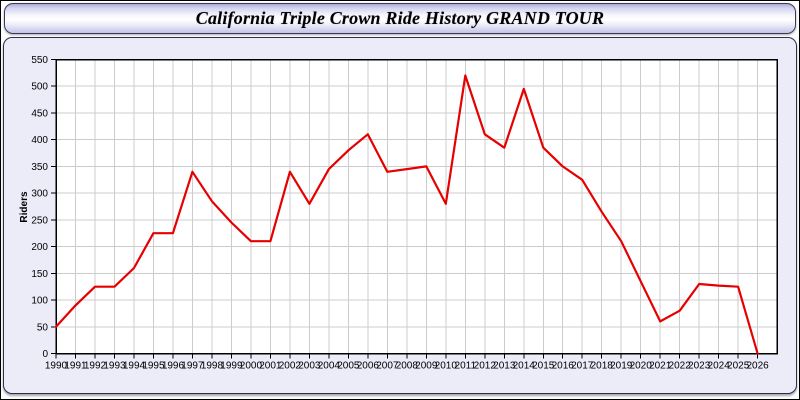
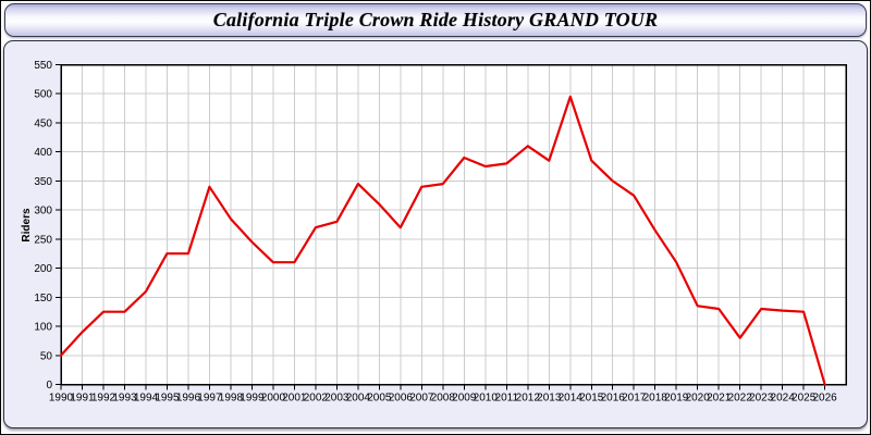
2002: 340 -> 270
2005: 380 -> 310
2006: 410 -> 270
2009: 350 -> 390
2010: 280 -> 380
2011: 520 -> 380
2021: 60 -> 130
